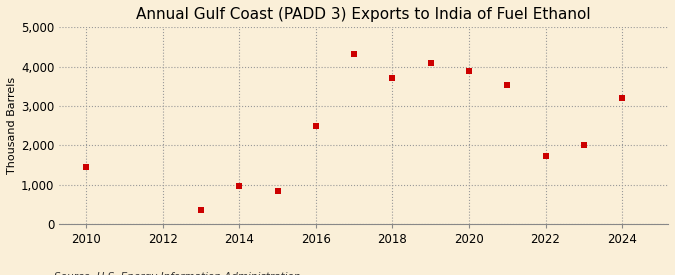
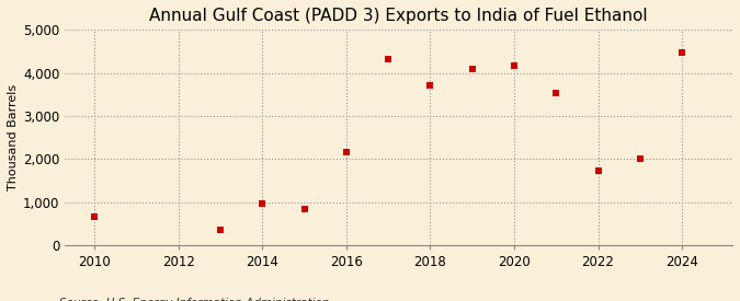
2010: 1,450 -> 670
2016: 2,500 -> 2,150
2020: 3,900 -> 4,180
2024: 3,200 -> 4,470
